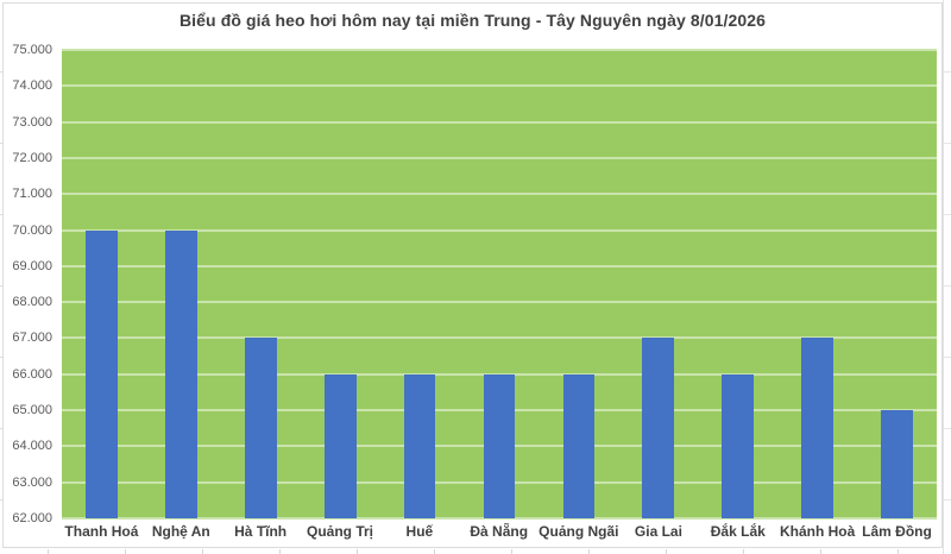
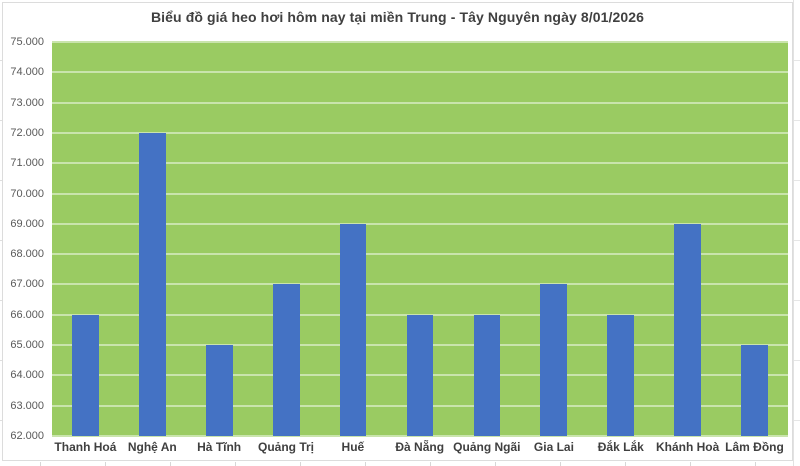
Thanh Hoá: 70000 -> 66000
Nghệ An: 70000 -> 72000
Hà Tĩnh: 67000 -> 65000
Quảng Trị: 66000 -> 67000
Huế: 66000 -> 69000
Khánh Hoà: 67000 -> 69000
